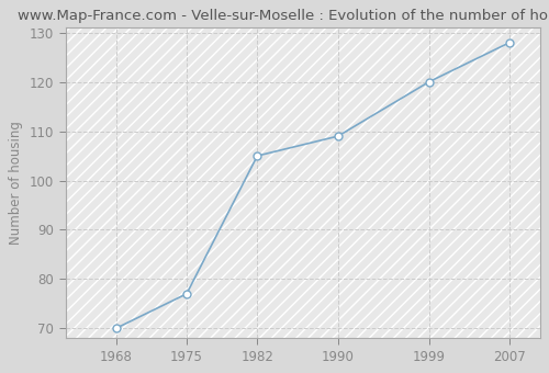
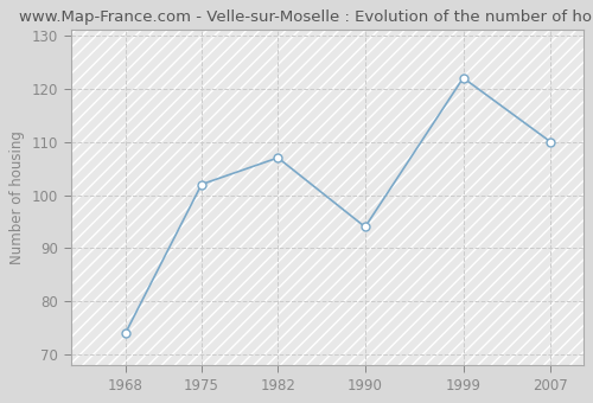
1968: 70 -> 74
1975: 77 -> 102
1982: 105 -> 107
1990: 109 -> 94
1999: 120 -> 122
2007: 128 -> 110
